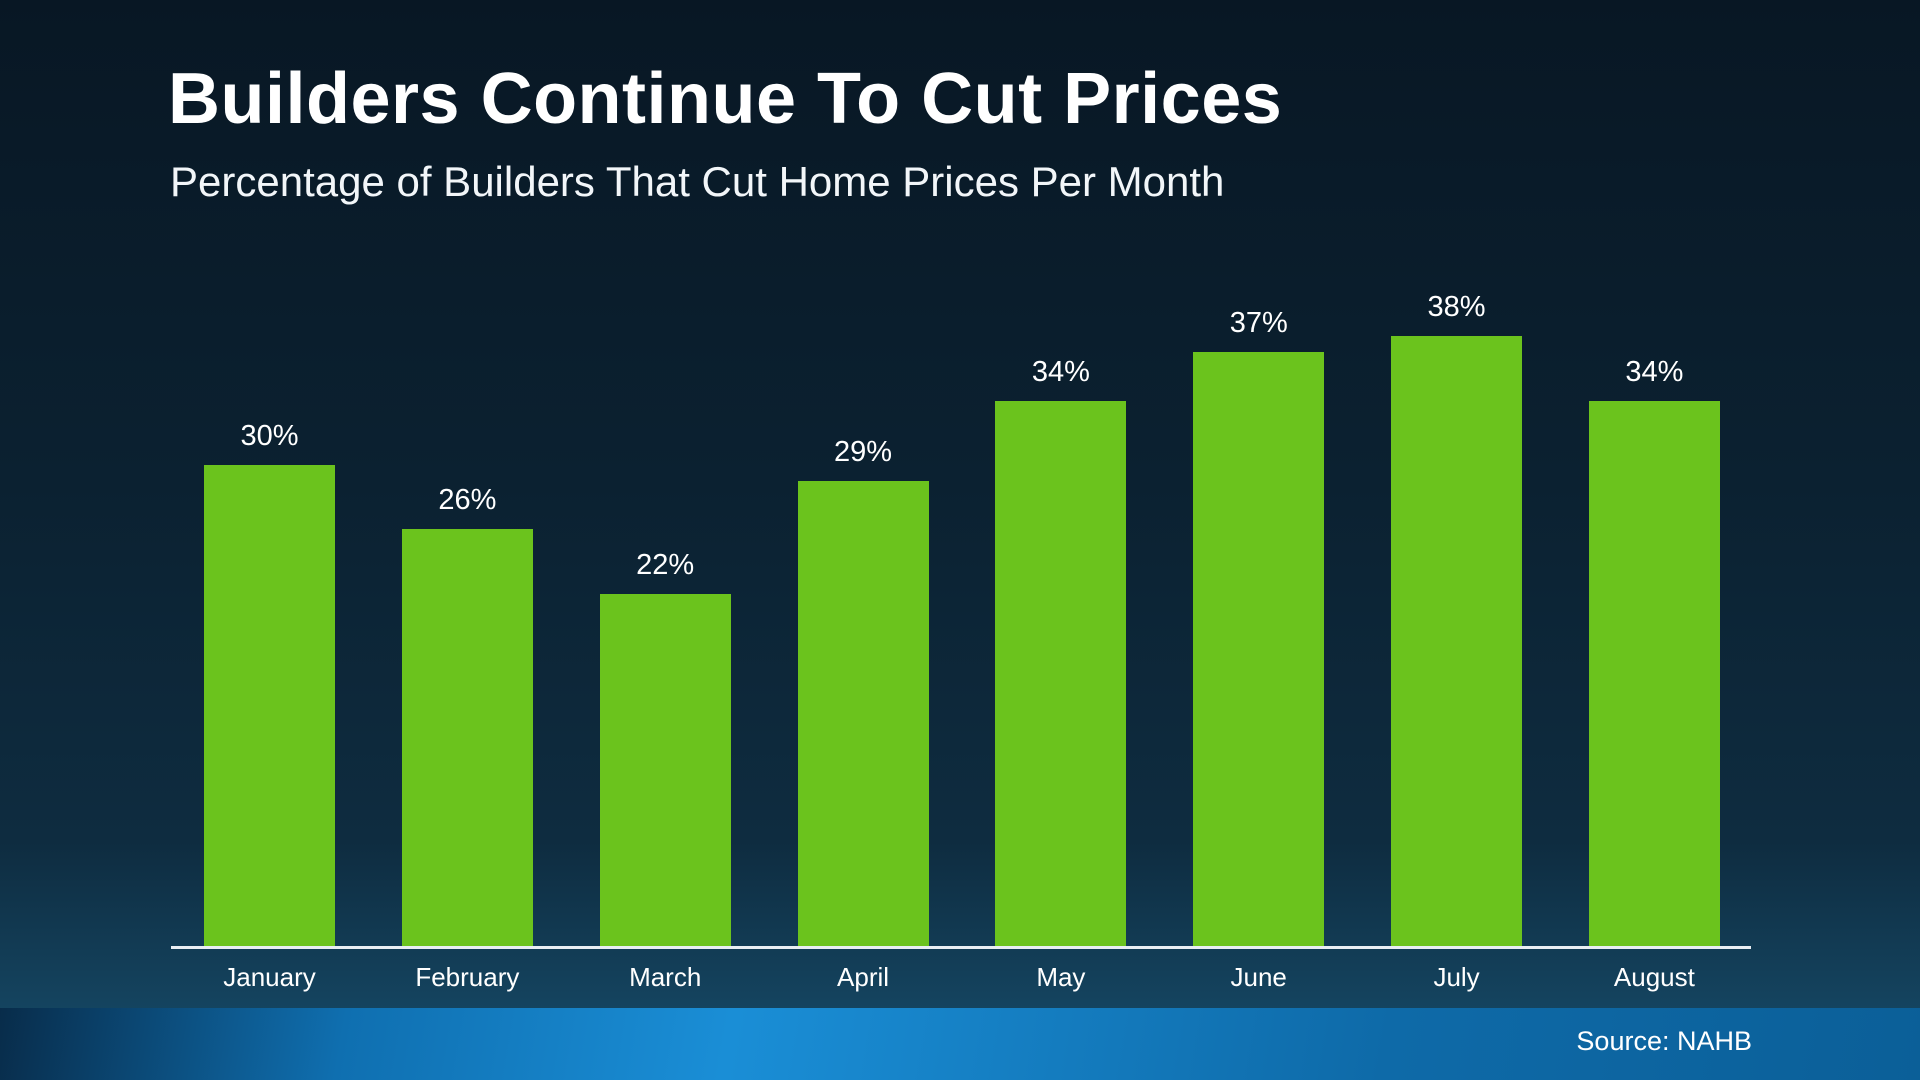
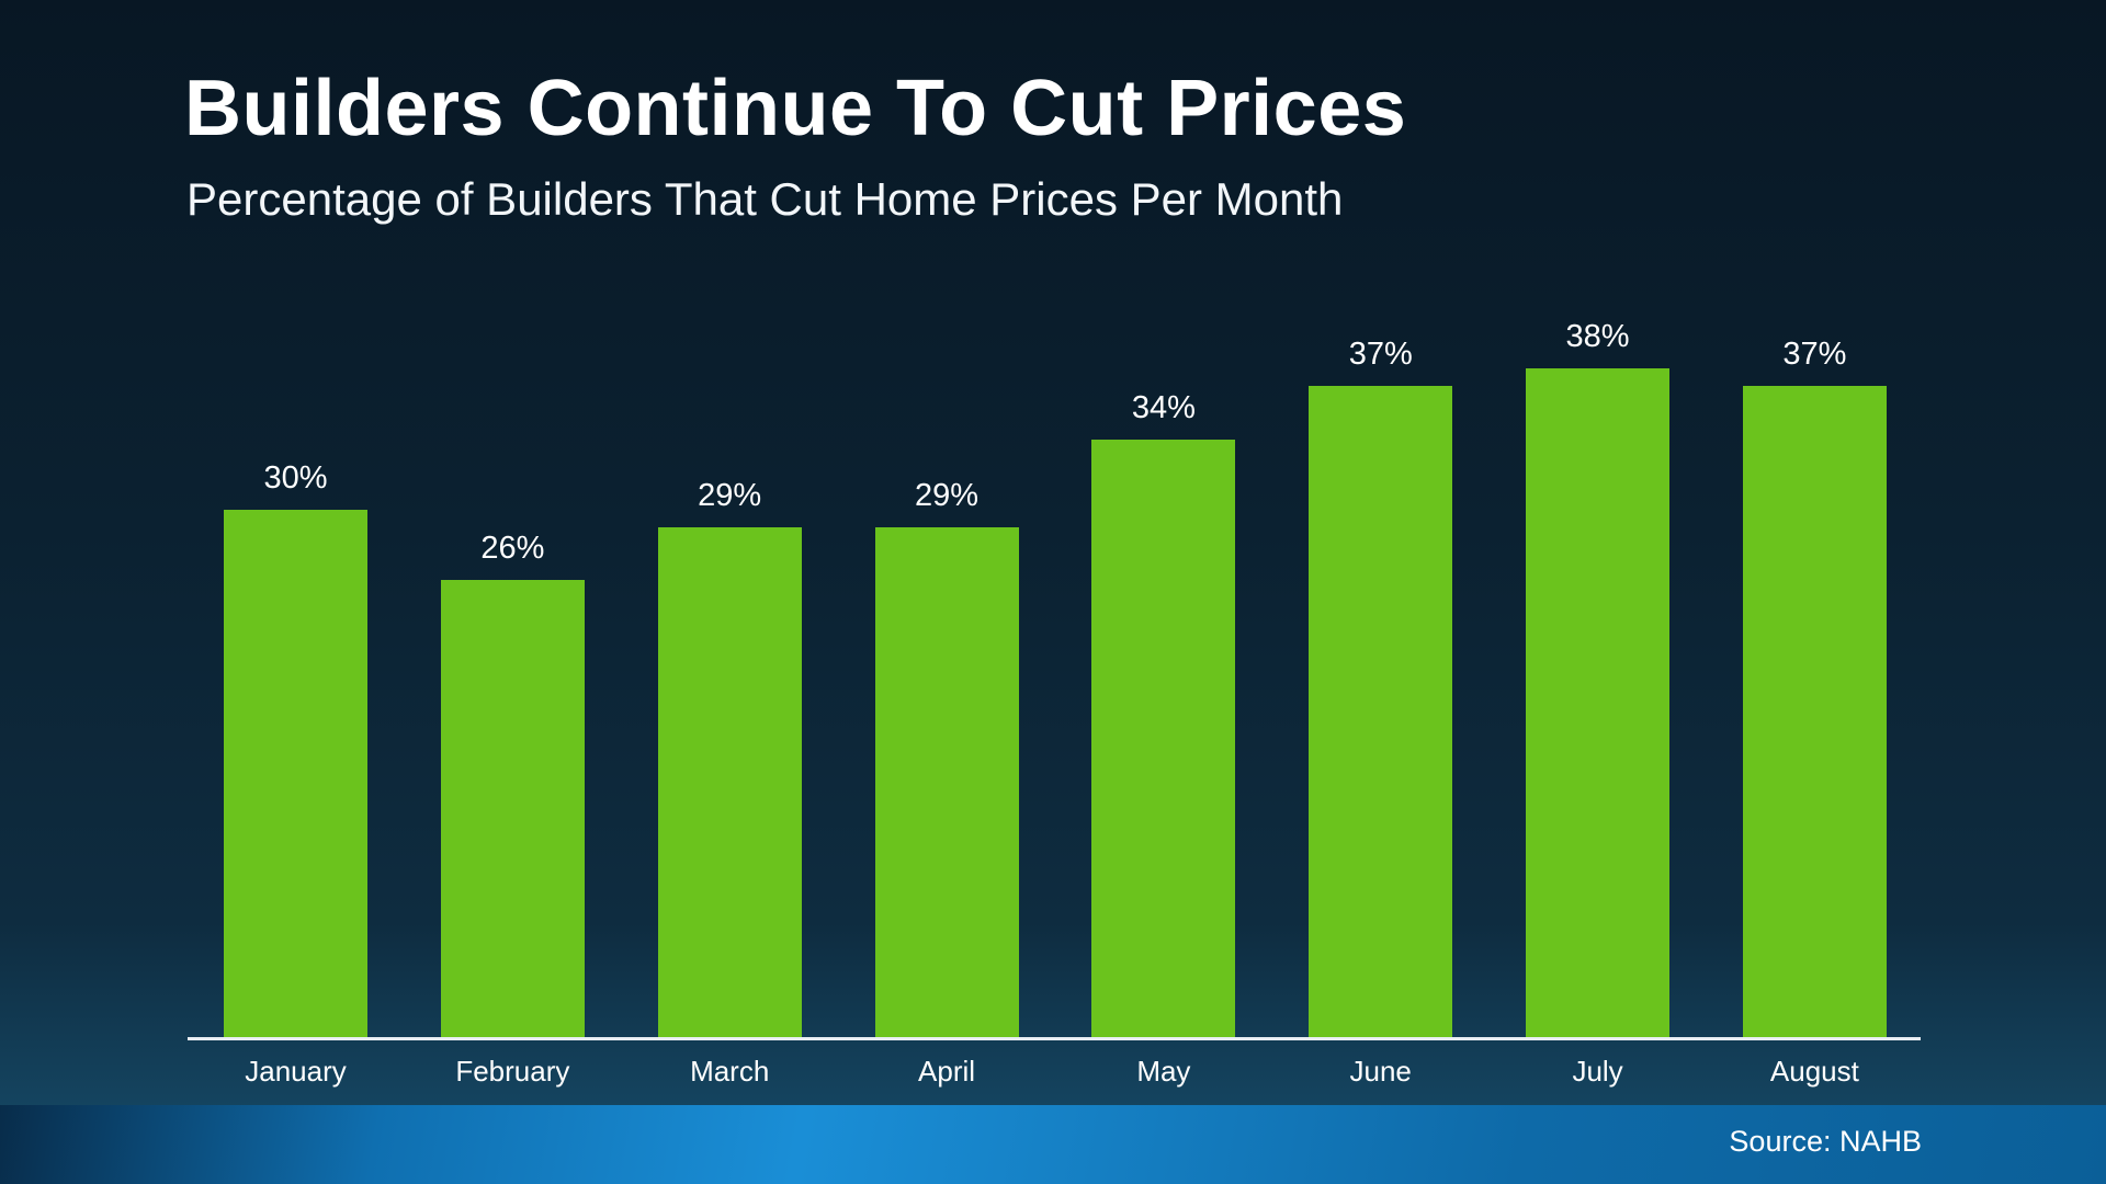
March: 22% -> 29%
August: 34% -> 37%
